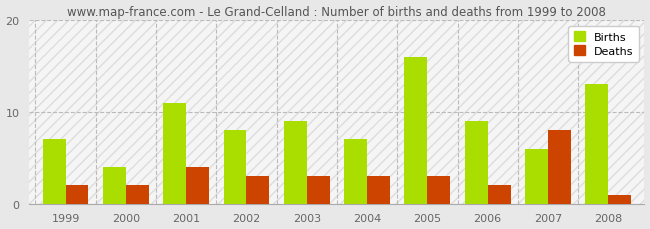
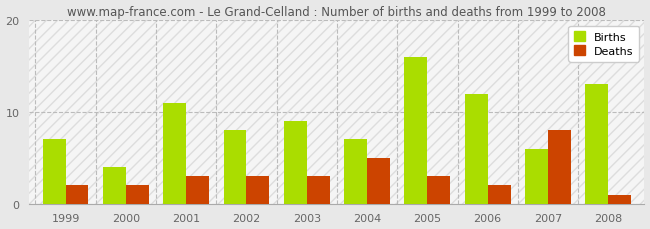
Deaths/2001: 4 -> 3
Deaths/2004: 3 -> 5
Births/2006: 9 -> 12
